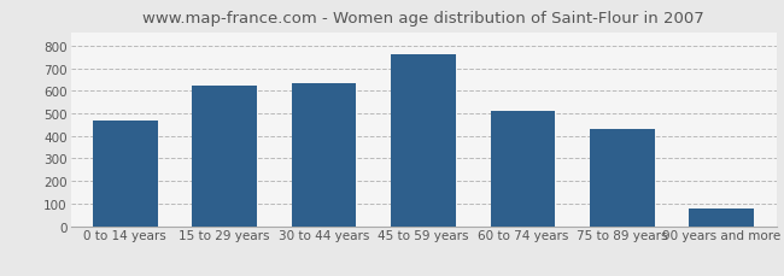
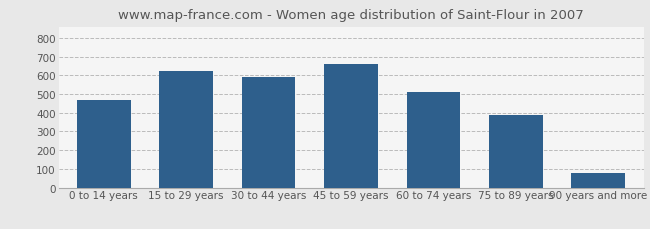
30 to 44 years: 630 -> 590
45 to 59 years: 760 -> 660
75 to 89 years: 430 -> 390
